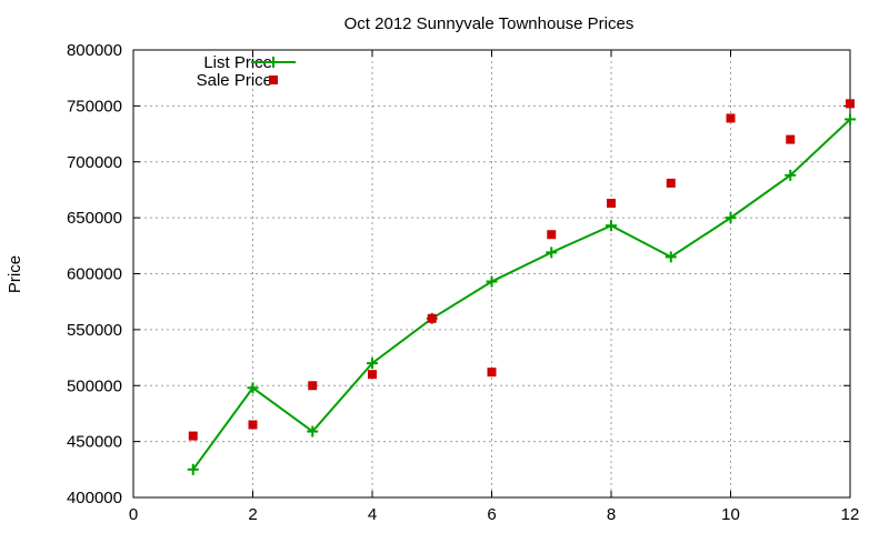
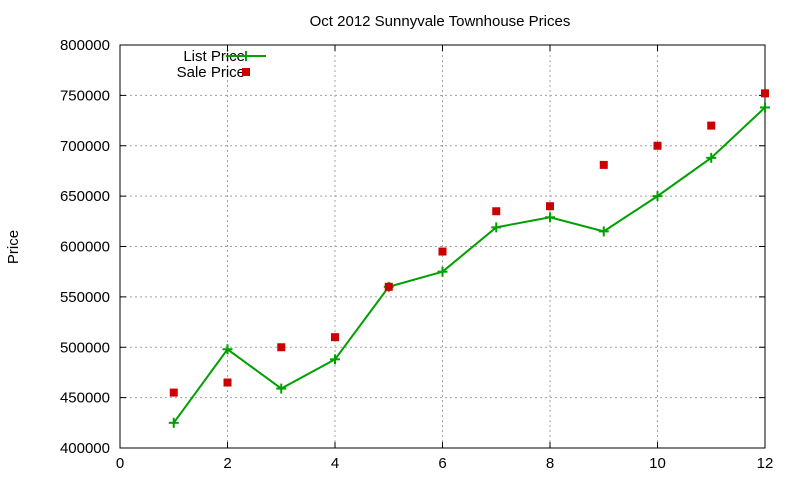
List Price/4: 520000 -> 488000
List Price/6: 593000 -> 575000
Sale Price/6: 512000 -> 595000
List Price/8: 643000 -> 629000
Sale Price/8: 663000 -> 640000
Sale Price/10: 739000 -> 700000
